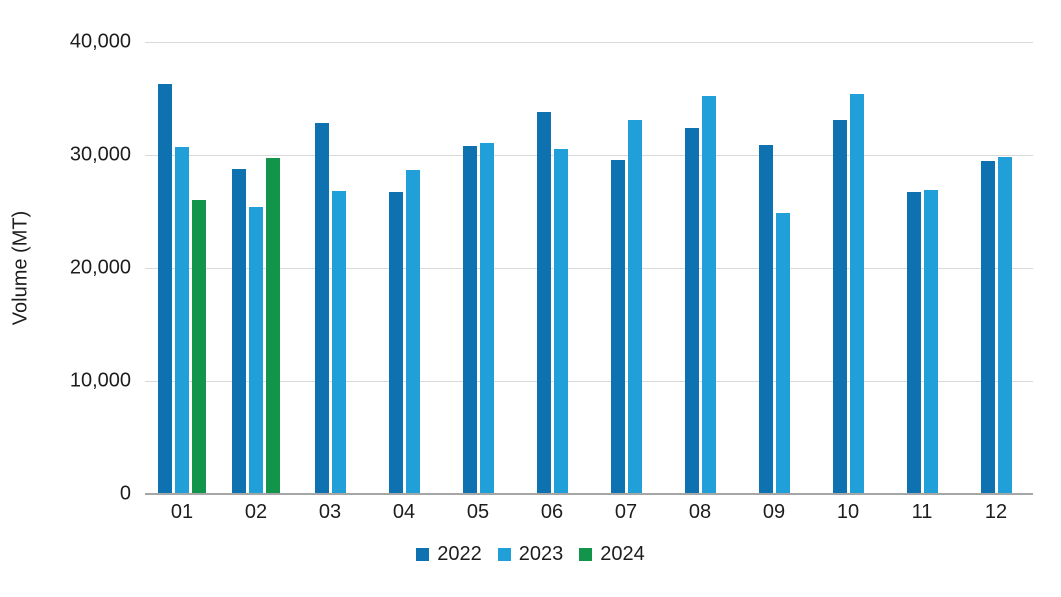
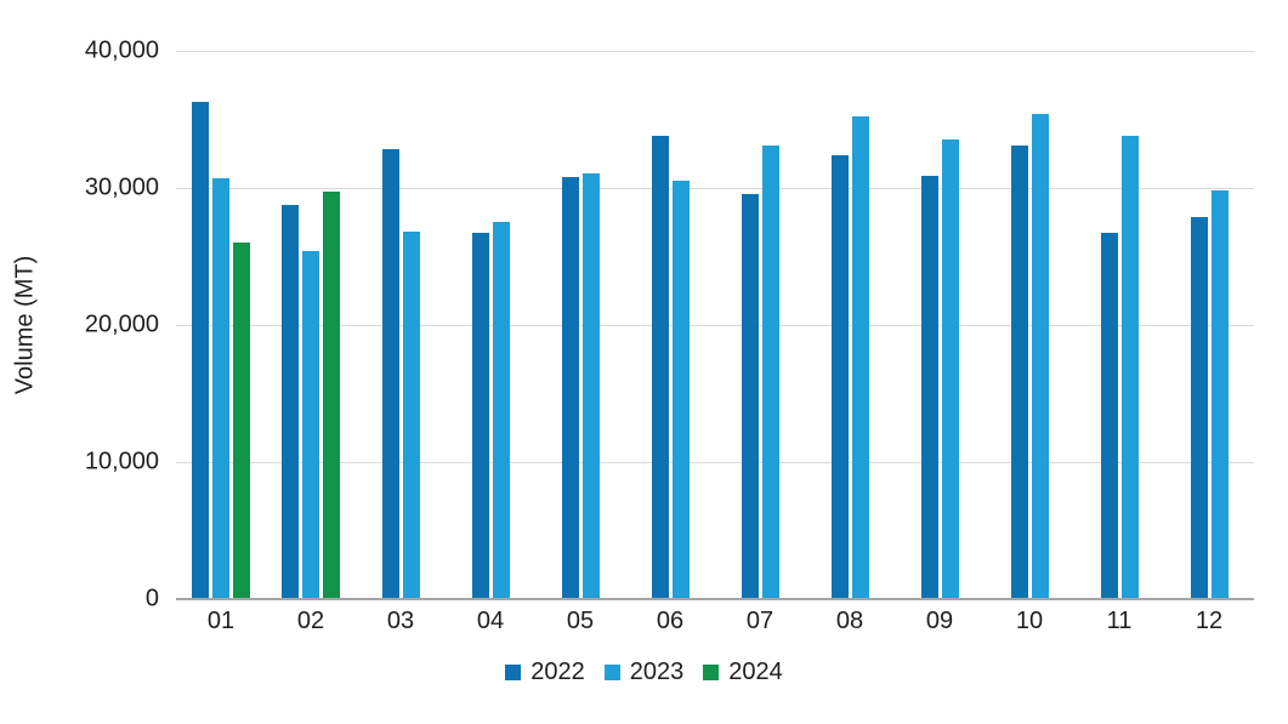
2023/04: 28700 -> 27500
2023/09: 24900 -> 33500
2023/11: 26900 -> 33800
2022/12: 29500 -> 27900
